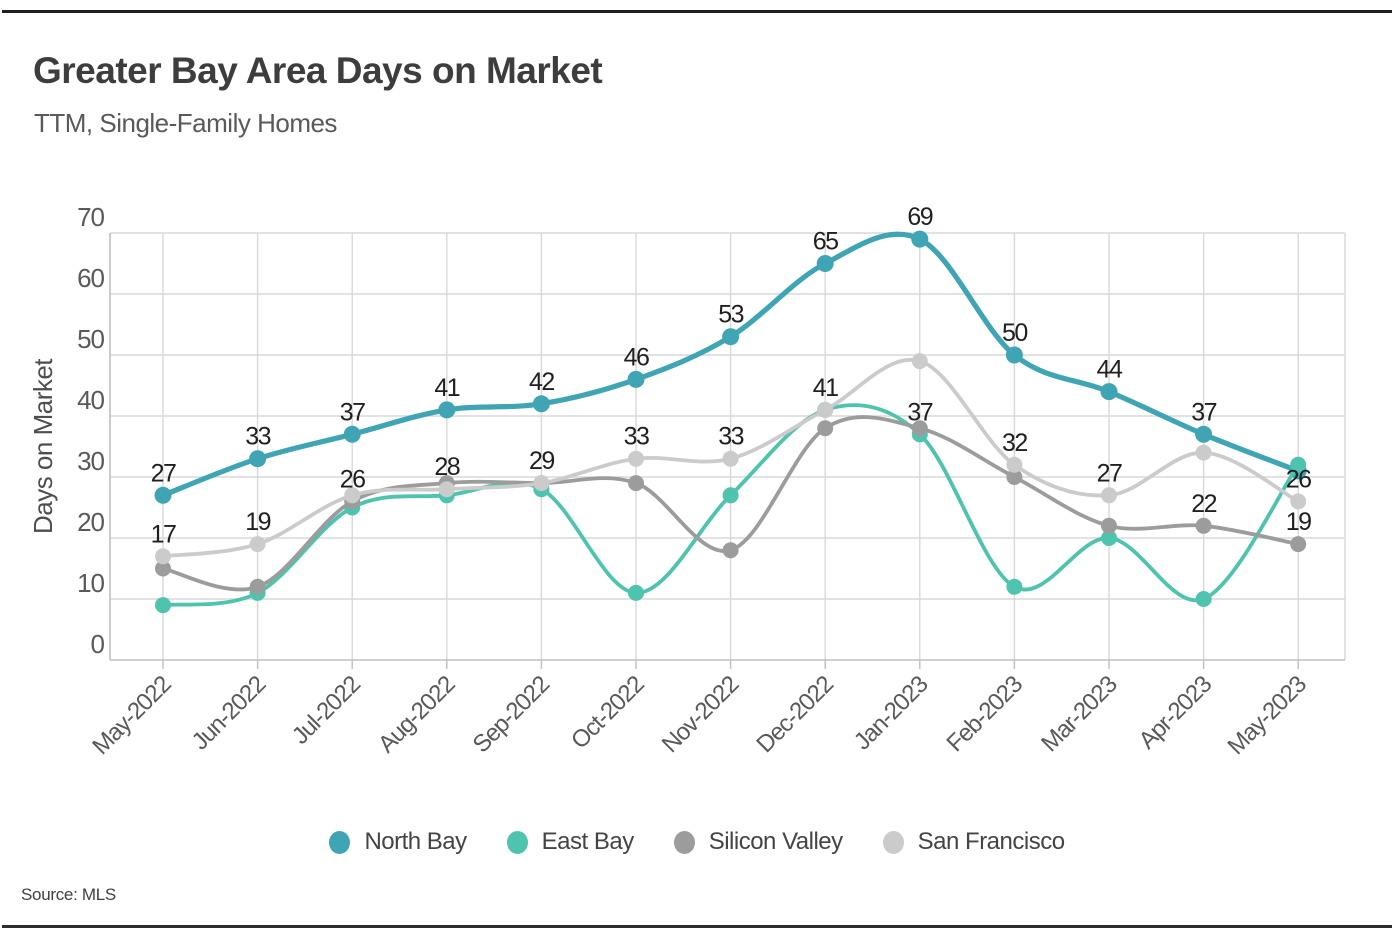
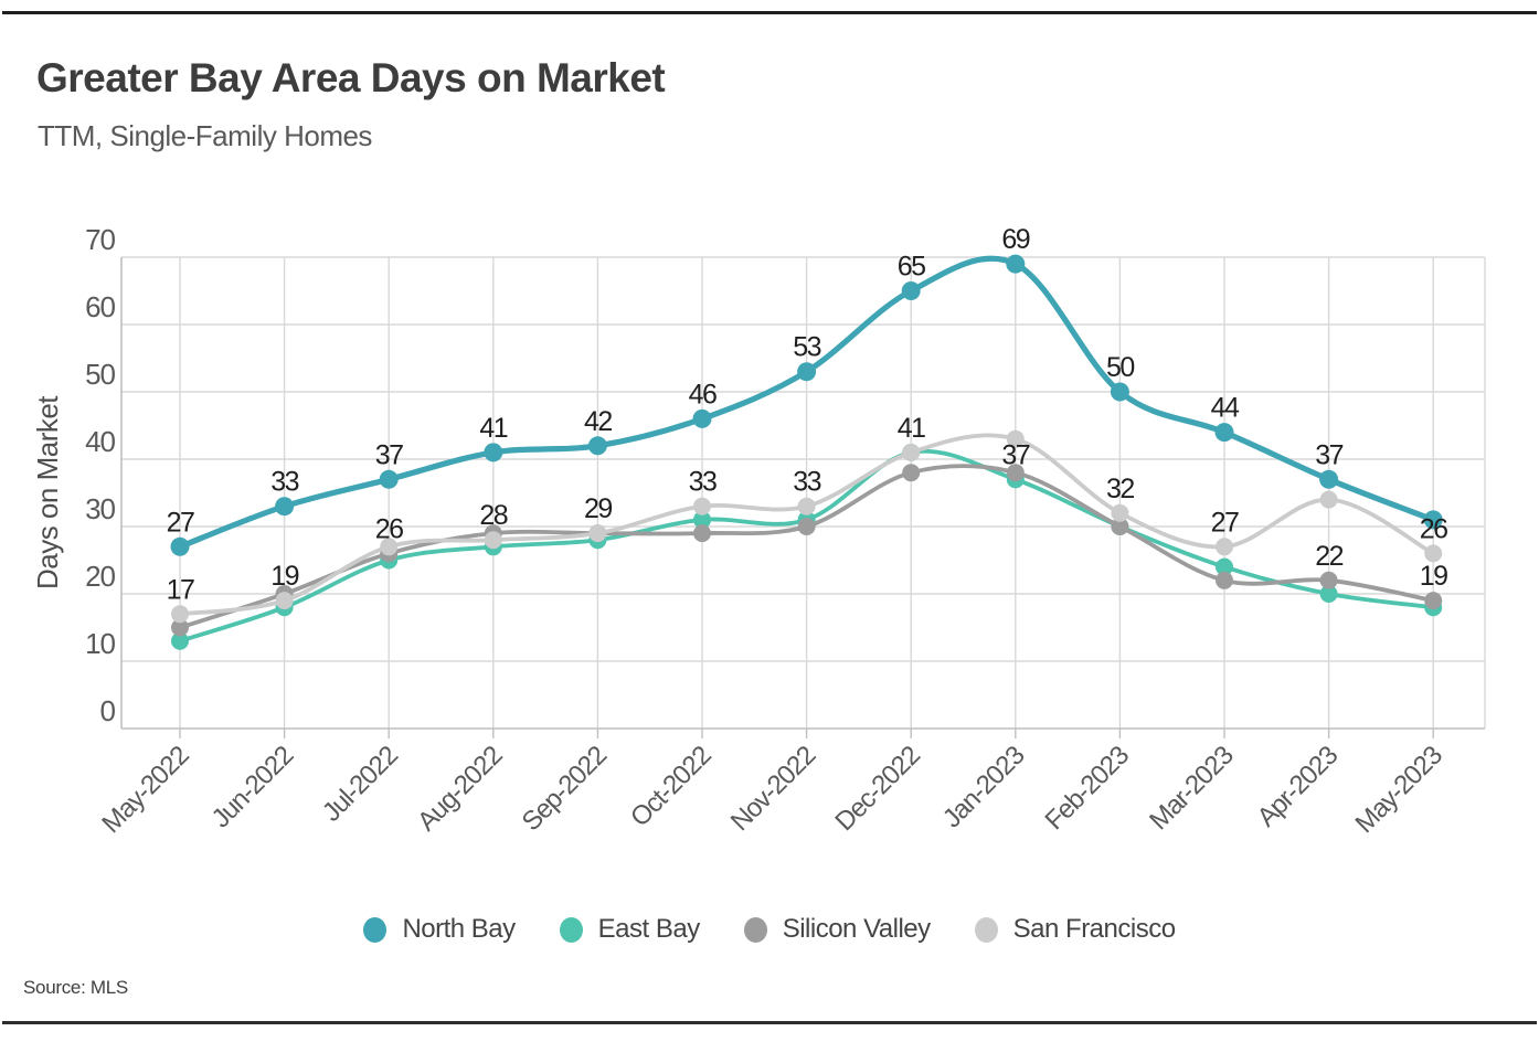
East Bay/May-2022: 9 -> 13
East Bay/Jun-2022: 11 -> 18
Silicon Valley/Jun-2022: 12 -> 20
East Bay/Oct-2022: 11 -> 31
East Bay/Nov-2022: 27 -> 31
Silicon Valley/Nov-2022: 18 -> 30
San Francisco/Jan-2023: 49 -> 43
East Bay/Feb-2023: 12 -> 30
East Bay/Mar-2023: 20 -> 24
East Bay/Apr-2023: 10 -> 20
East Bay/May-2023: 32 -> 18
